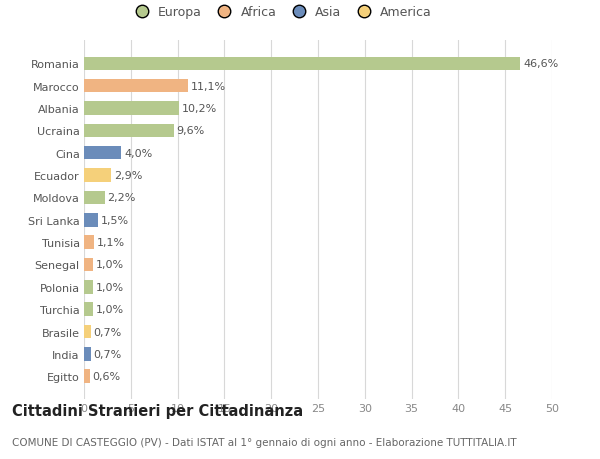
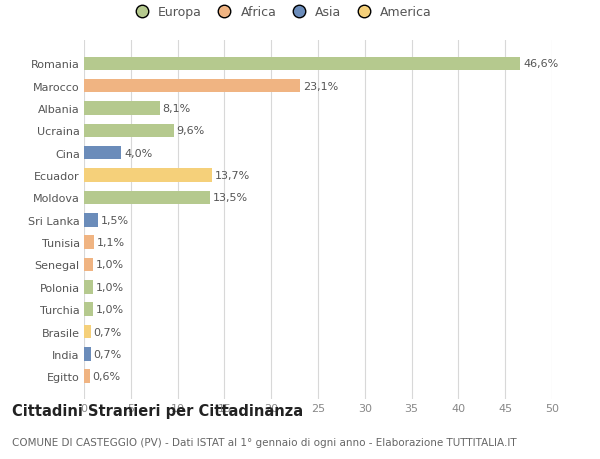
Marocco: 11,1% -> 23,1%
Albania: 10,2% -> 8,1%
Ecuador: 2,9% -> 13,7%
Moldova: 2,2% -> 13,5%
